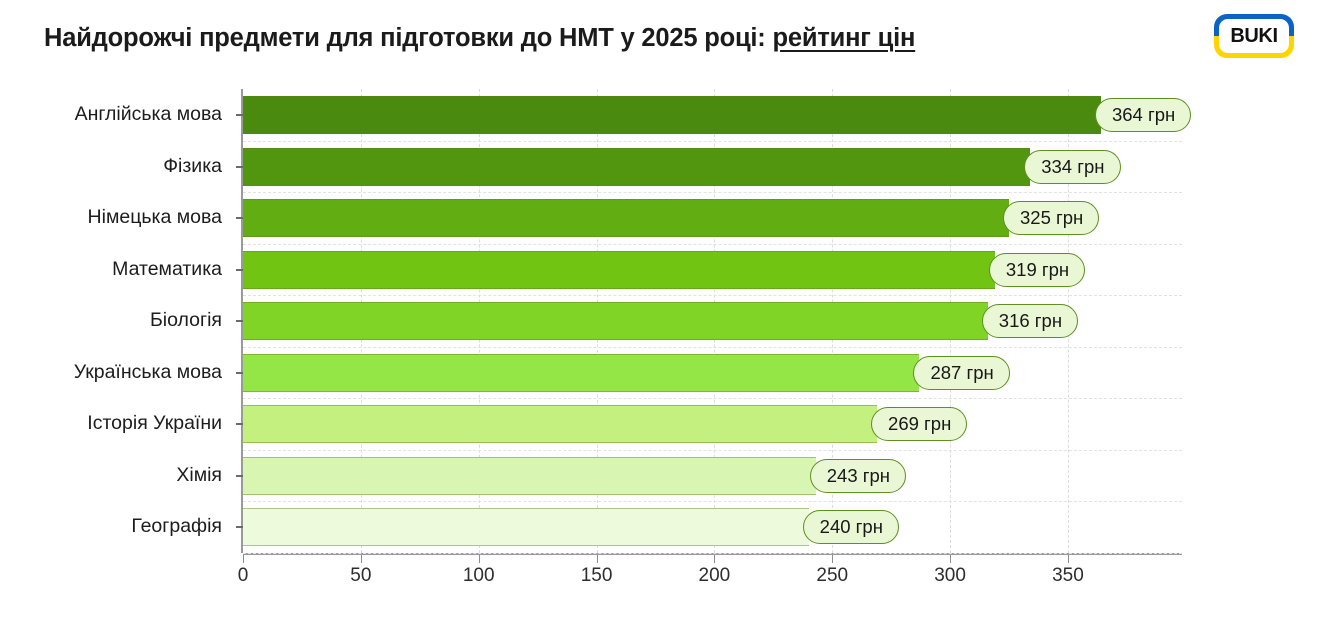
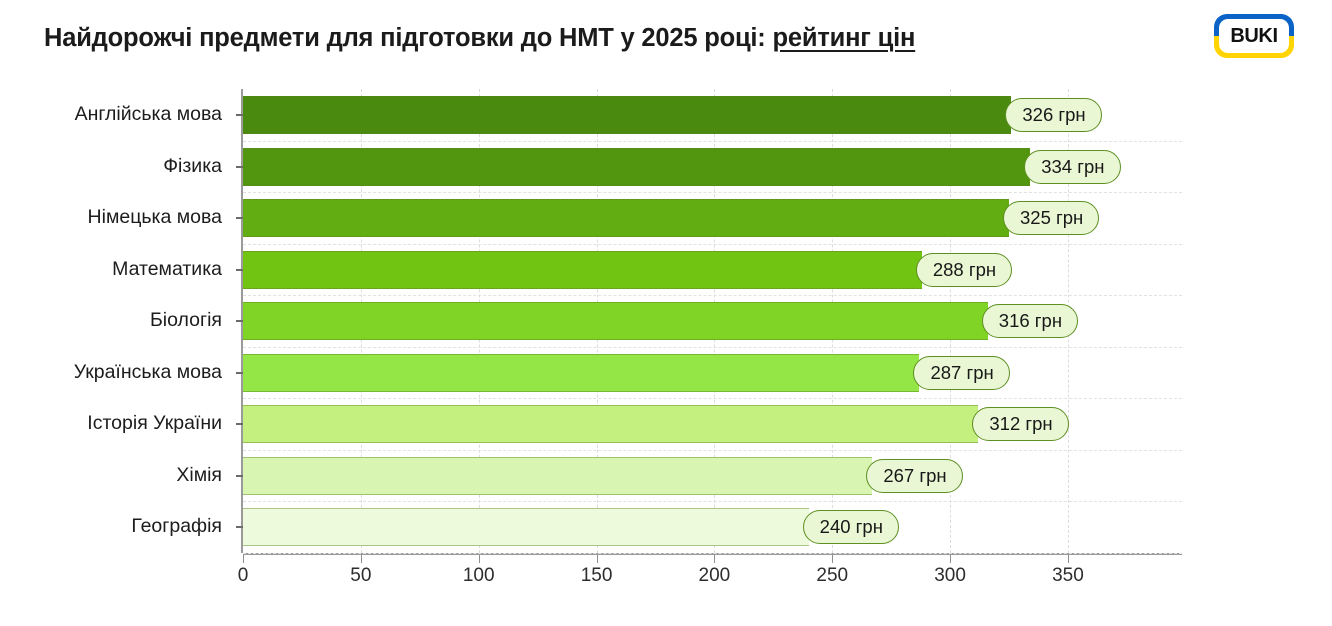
Англійська мова: 364 -> 326
Математика: 319 -> 288
Історія України: 269 -> 312
Хімія: 243 -> 267
